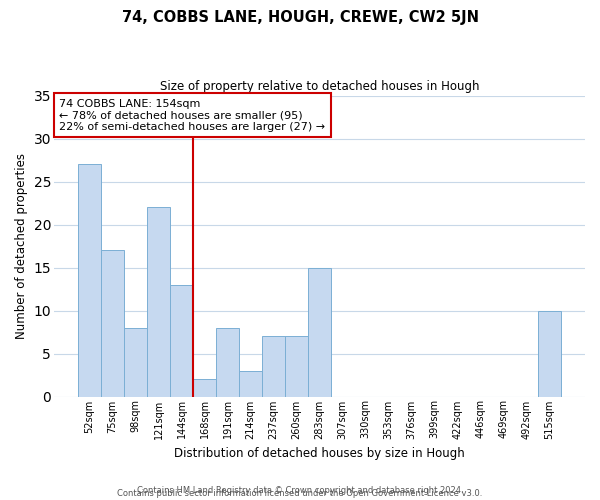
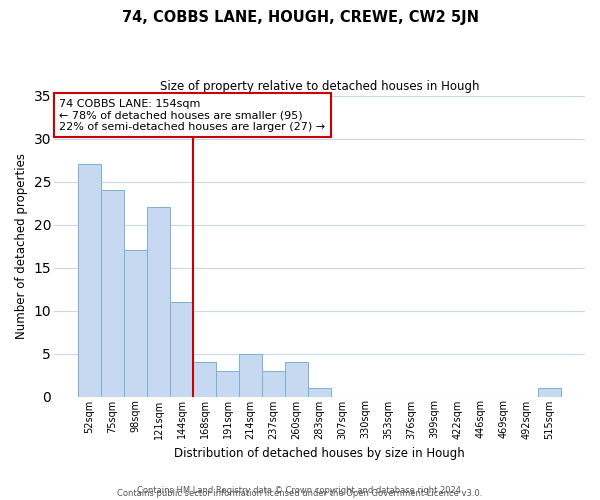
75sqm: 17 -> 24
98sqm: 8 -> 17
144sqm: 13 -> 11
168sqm: 2 -> 4
191sqm: 8 -> 3
214sqm: 3 -> 5
237sqm: 7 -> 3
260sqm: 7 -> 4
283sqm: 15 -> 1
515sqm: 10 -> 1
